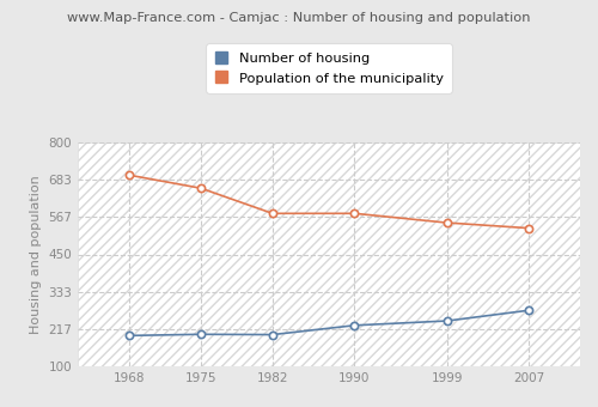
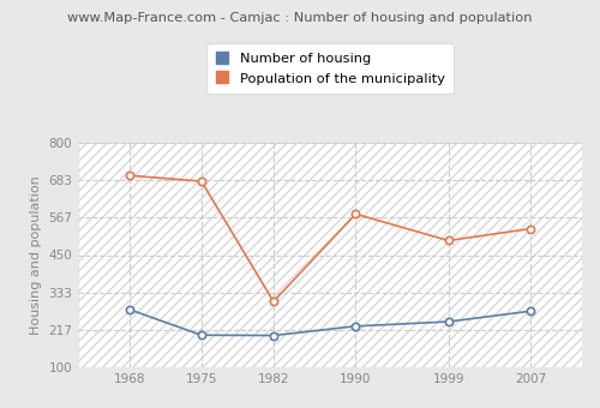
Number of housing/1968: 196 -> 280
Population of the municipality/1975: 657 -> 680
Population of the municipality/1982: 578 -> 305
Population of the municipality/1999: 549 -> 495
